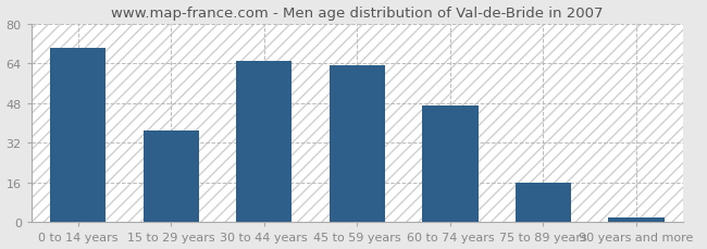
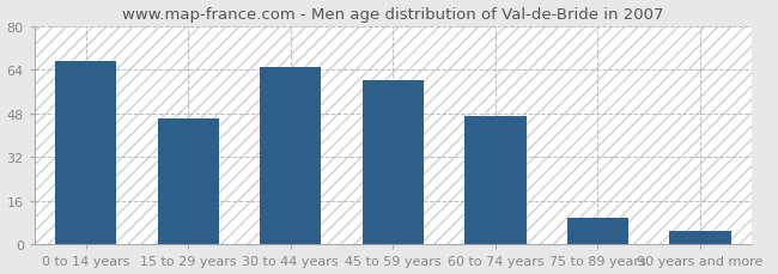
0 to 14 years: 70 -> 67
15 to 29 years: 37 -> 46
45 to 59 years: 63 -> 60
75 to 89 years: 16 -> 10
90 years and more: 2 -> 5
